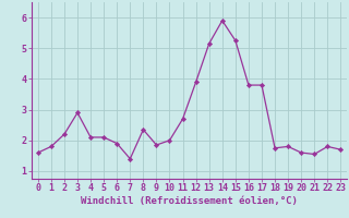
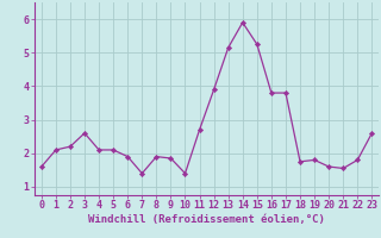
1: 1.80 -> 2.10
3: 2.90 -> 2.60
8: 2.35 -> 1.90
10: 2.00 -> 1.40
23: 1.70 -> 2.60
